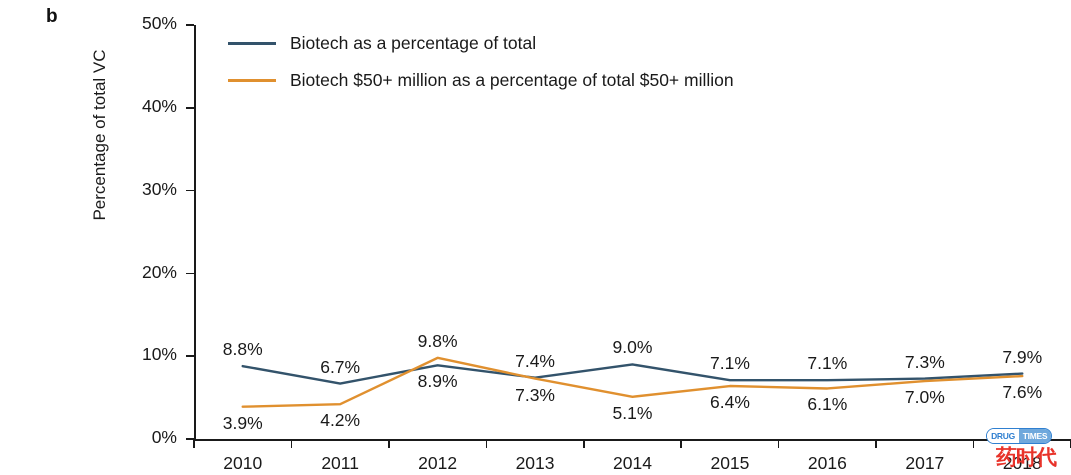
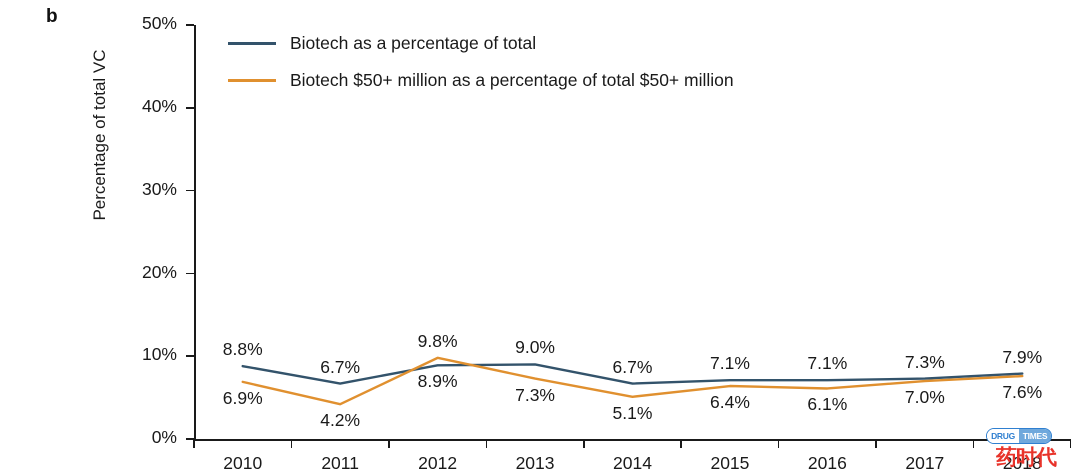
Biotech $50+ million as a percentage of total $50+ million/2010: 3.9% -> 6.9%
Biotech as a percentage of total/2013: 7.4% -> 9.0%
Biotech as a percentage of total/2014: 9.0% -> 6.7%
